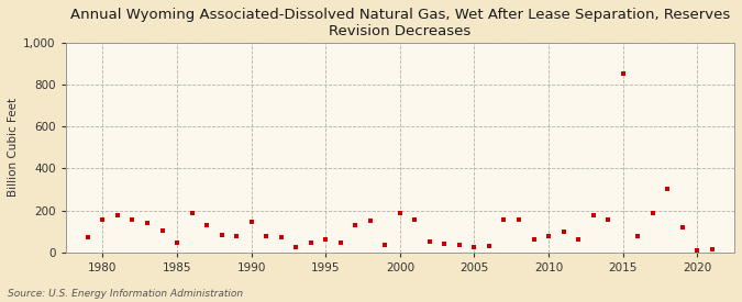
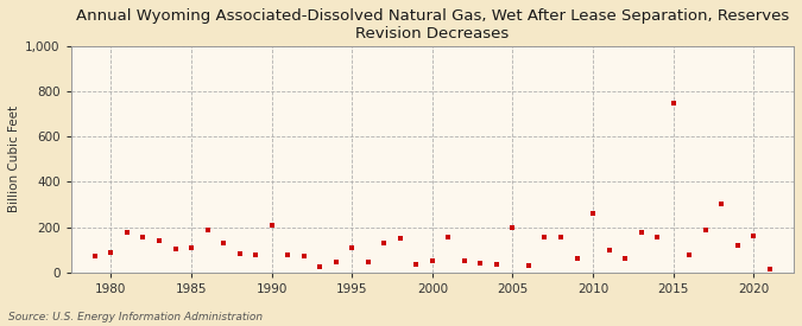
1980: 160 -> 90
1985: 40 -> 110
1990: 140 -> 210
1995: 60 -> 110
2000: 190 -> 50
2005: 20 -> 200
2010: 80 -> 260
2015: 860 -> 750
2020: 10 -> 160
